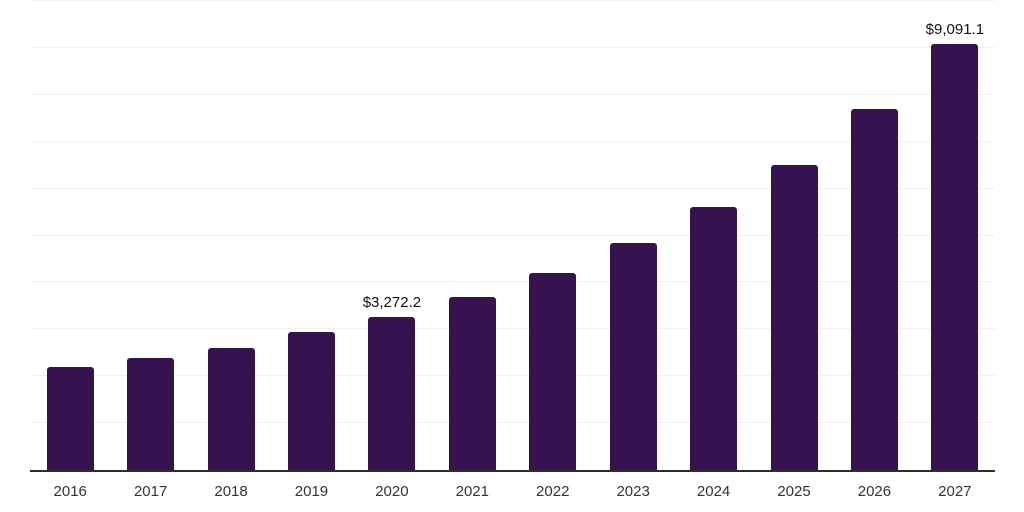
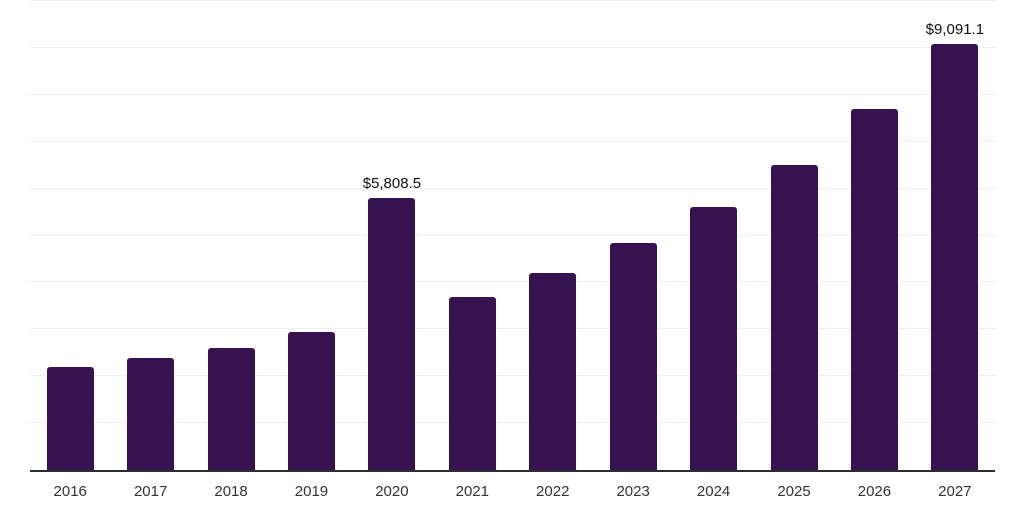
2020: $3,272.2 -> $5,808.5
